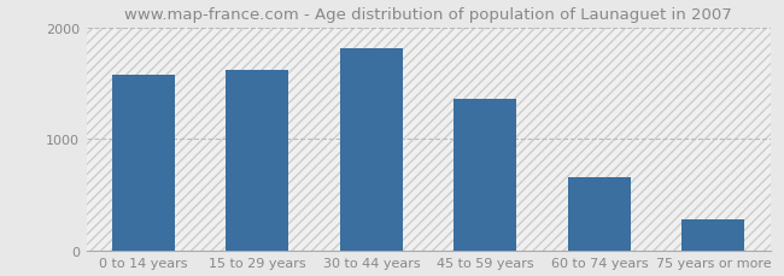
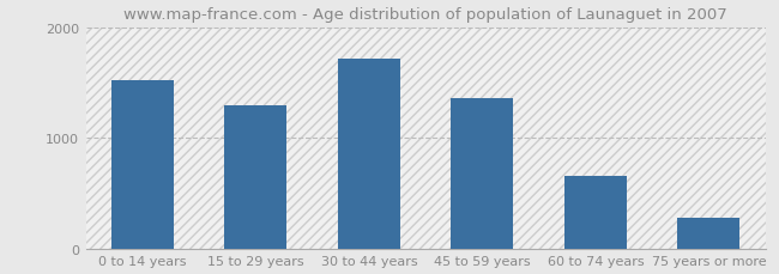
0 to 14 years: 1580 -> 1520
15 to 29 years: 1620 -> 1300
30 to 44 years: 1820 -> 1720
